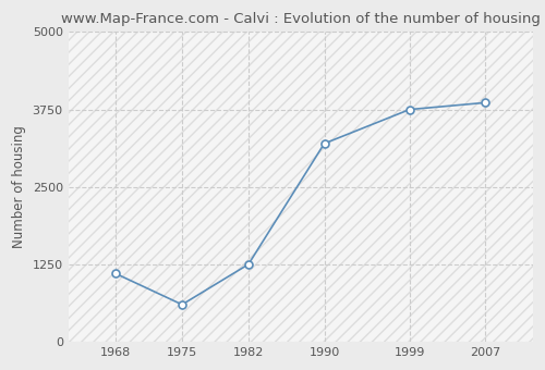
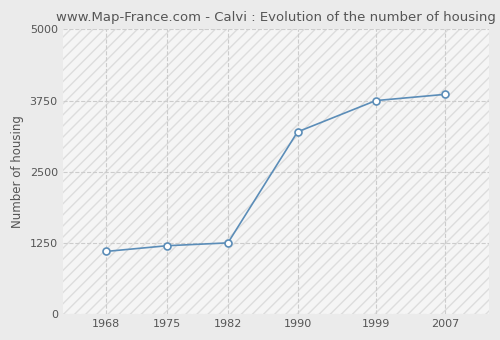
1975: 600 -> 1200
